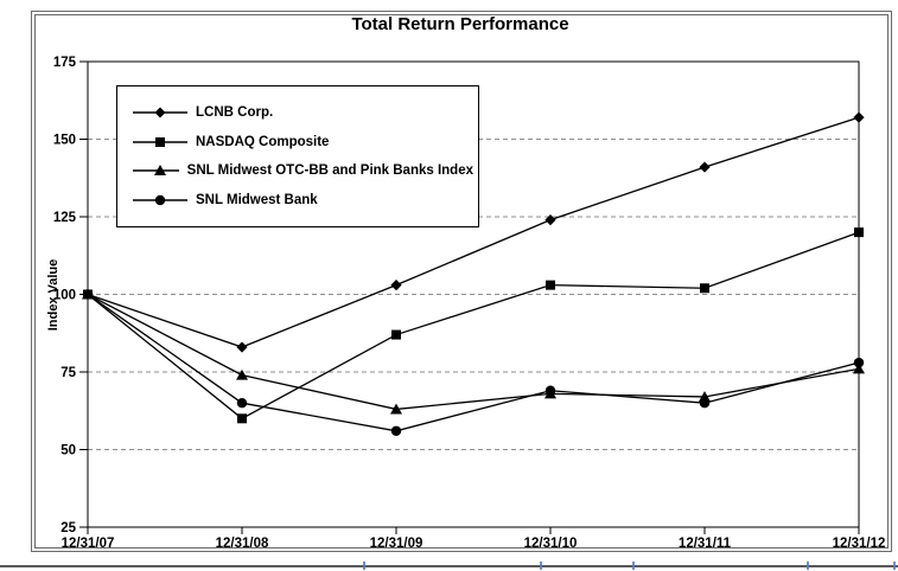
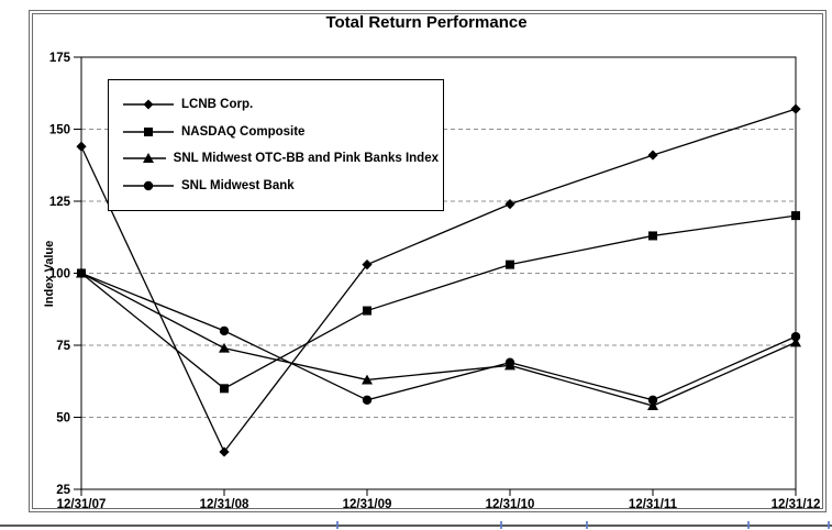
LCNB Corp./12/31/07: 100 -> 144
LCNB Corp./12/31/08: 83 -> 38
SNL Midwest Bank/12/31/08: 65 -> 80
NASDAQ Composite/12/31/11: 102 -> 113
SNL Midwest OTC-BB and Pink Banks Index/12/31/11: 67 -> 54
SNL Midwest Bank/12/31/11: 65 -> 56
